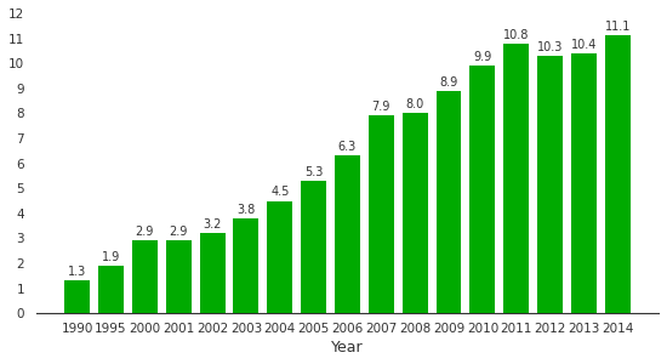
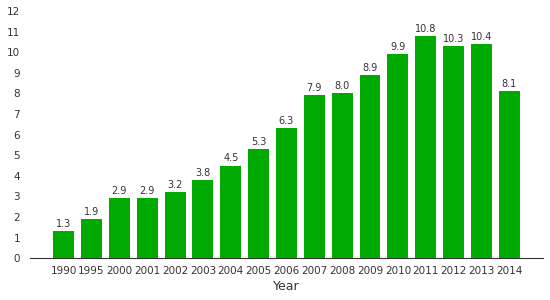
2014: 11.1 -> 8.1
